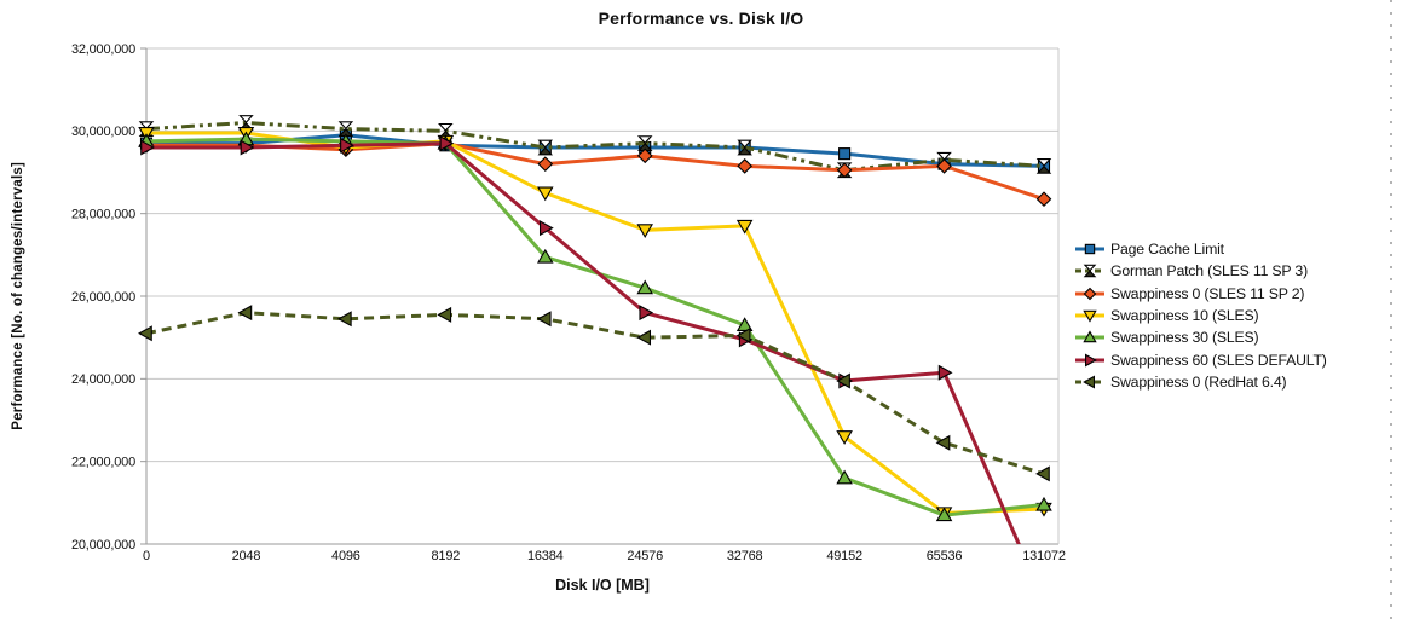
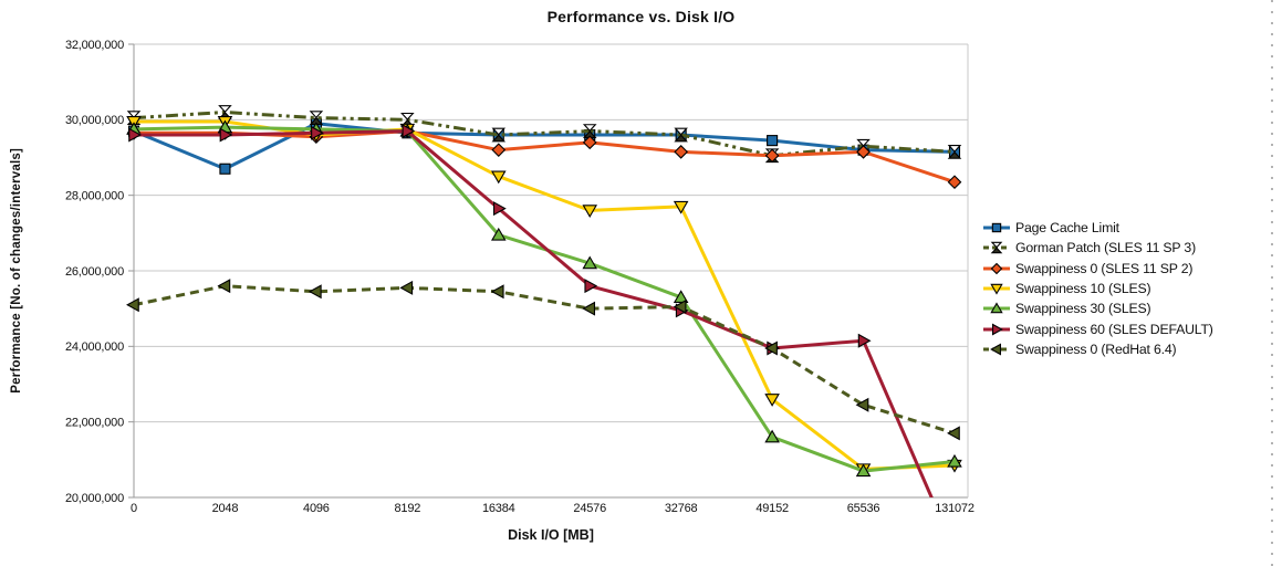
Page Cache Limit/2048: 29700000 -> 28700000
